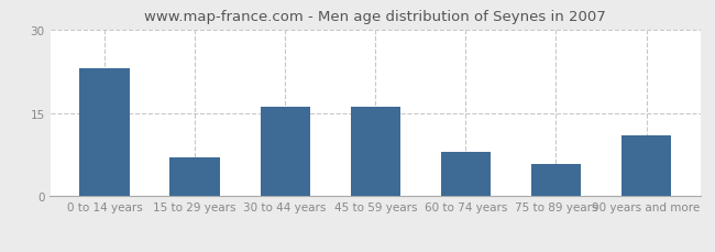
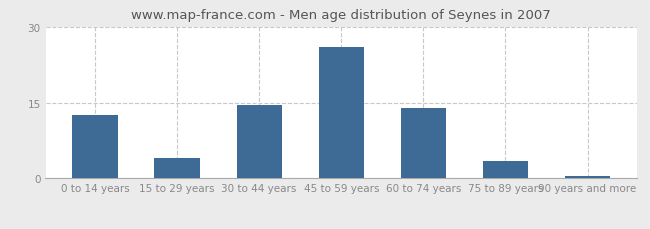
0 to 14 years: 23.0 -> 12.5
15 to 29 years: 7.0 -> 4.0
30 to 44 years: 16.0 -> 14.5
45 to 59 years: 16.0 -> 26.0
60 to 74 years: 8.0 -> 14.0
75 to 89 years: 5.8 -> 3.5
90 years and more: 11.0 -> 0.5
